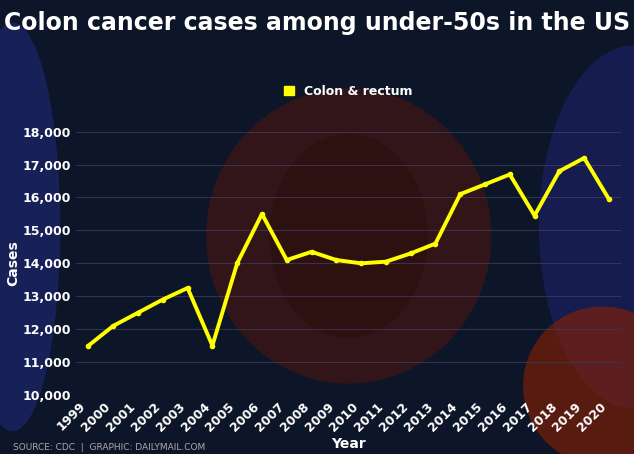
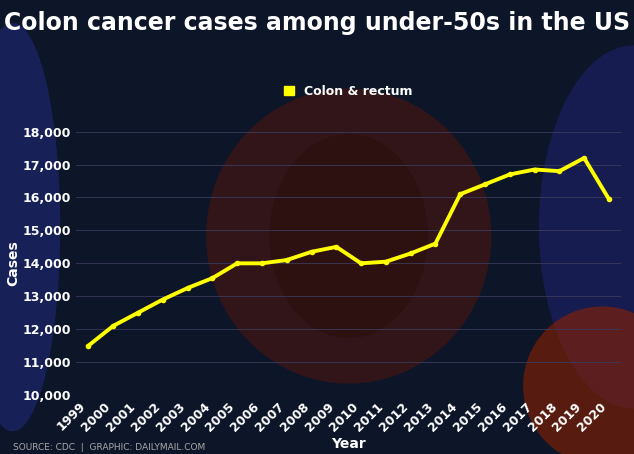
2004: 11,500 -> 13,550
2006: 15,500 -> 14,000
2009: 14,100 -> 14,500
2017: 15,450 -> 16,850
